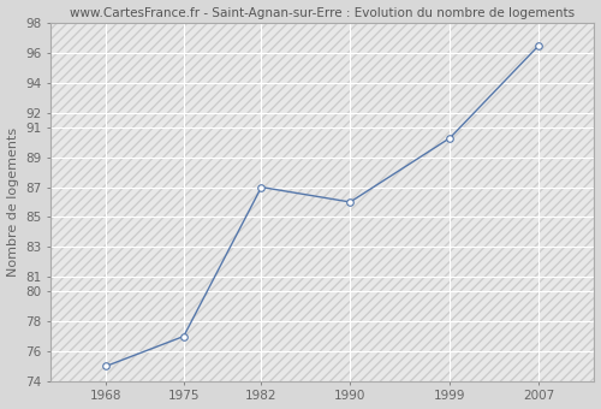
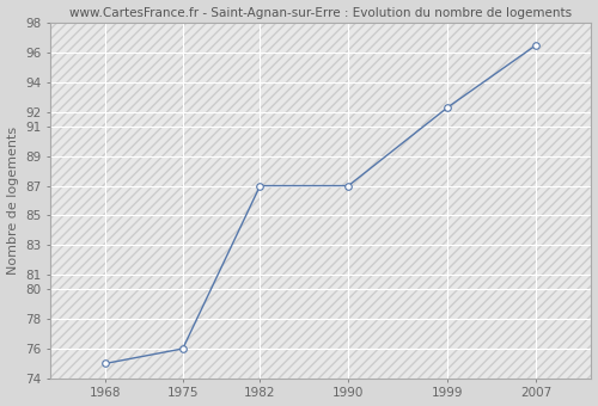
1975: 77.0 -> 76.0
1990: 86.0 -> 87.0
1999: 90.3 -> 92.3
